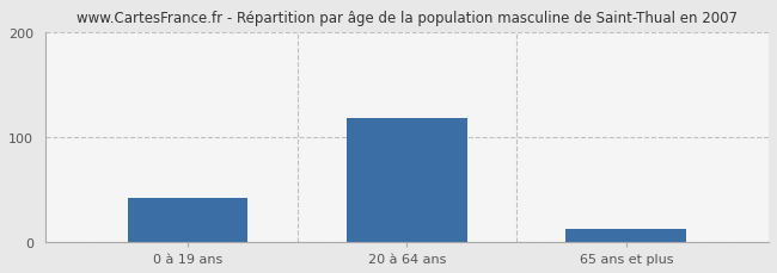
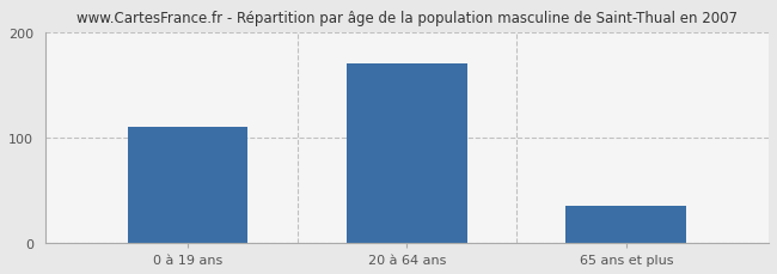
0 à 19 ans: 42 -> 110
20 à 64 ans: 118 -> 170
65 ans et plus: 12 -> 35
